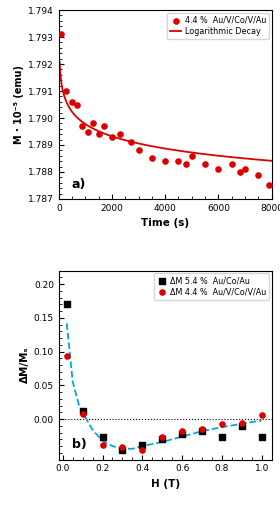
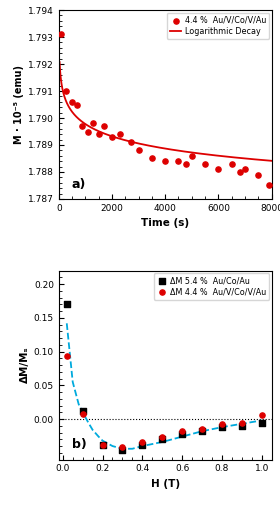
ΔM 5.4 % Au/Co/Au/0.2: -0.026 -> -0.038
ΔM 4.4 % Au/V/Co/V/Au/0.4: -0.046 -> -0.034
ΔM 5.4 % Au/Co/Au/0.8: -0.026 -> -0.012
ΔM 5.4 % Au/Co/Au/1.0: -0.026 -> -0.006
